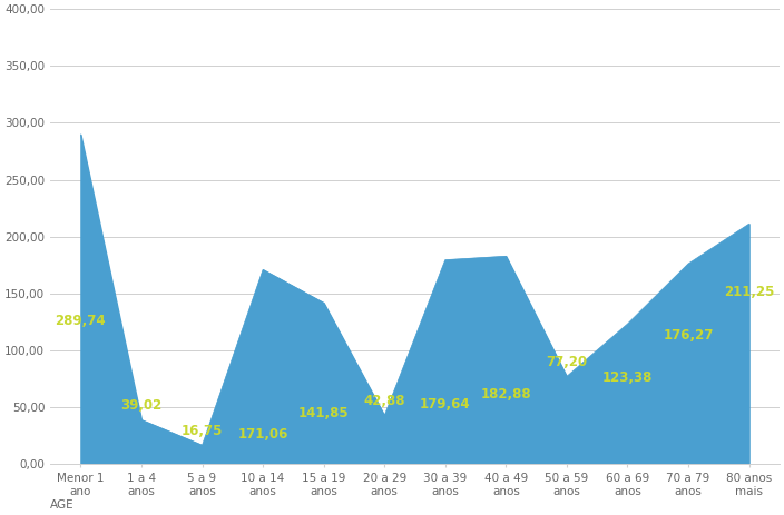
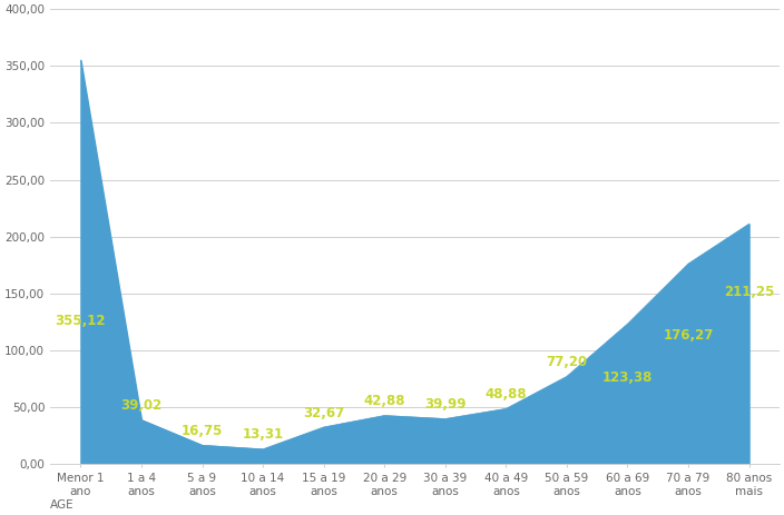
Menor 1 ano: 289,74 -> 355,12
10 a 14 anos: 171,06 -> 13,31
15 a 19 anos: 141,85 -> 32,67
30 a 39 anos: 179,64 -> 39,99
40 a 49 anos: 182,88 -> 48,88
